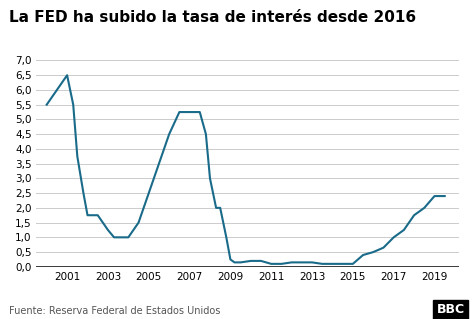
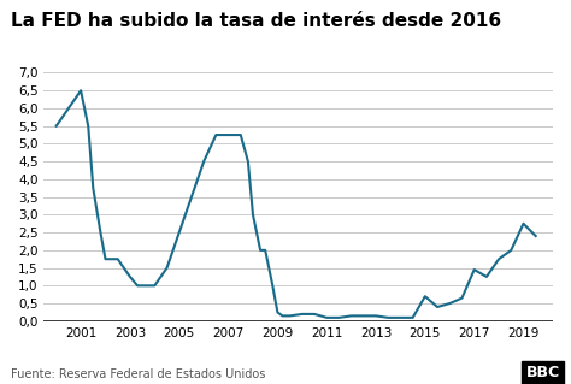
2015: 0,10 -> 0,70
2017: 1,00 -> 1,45
2019: 2,40 -> 2,75
